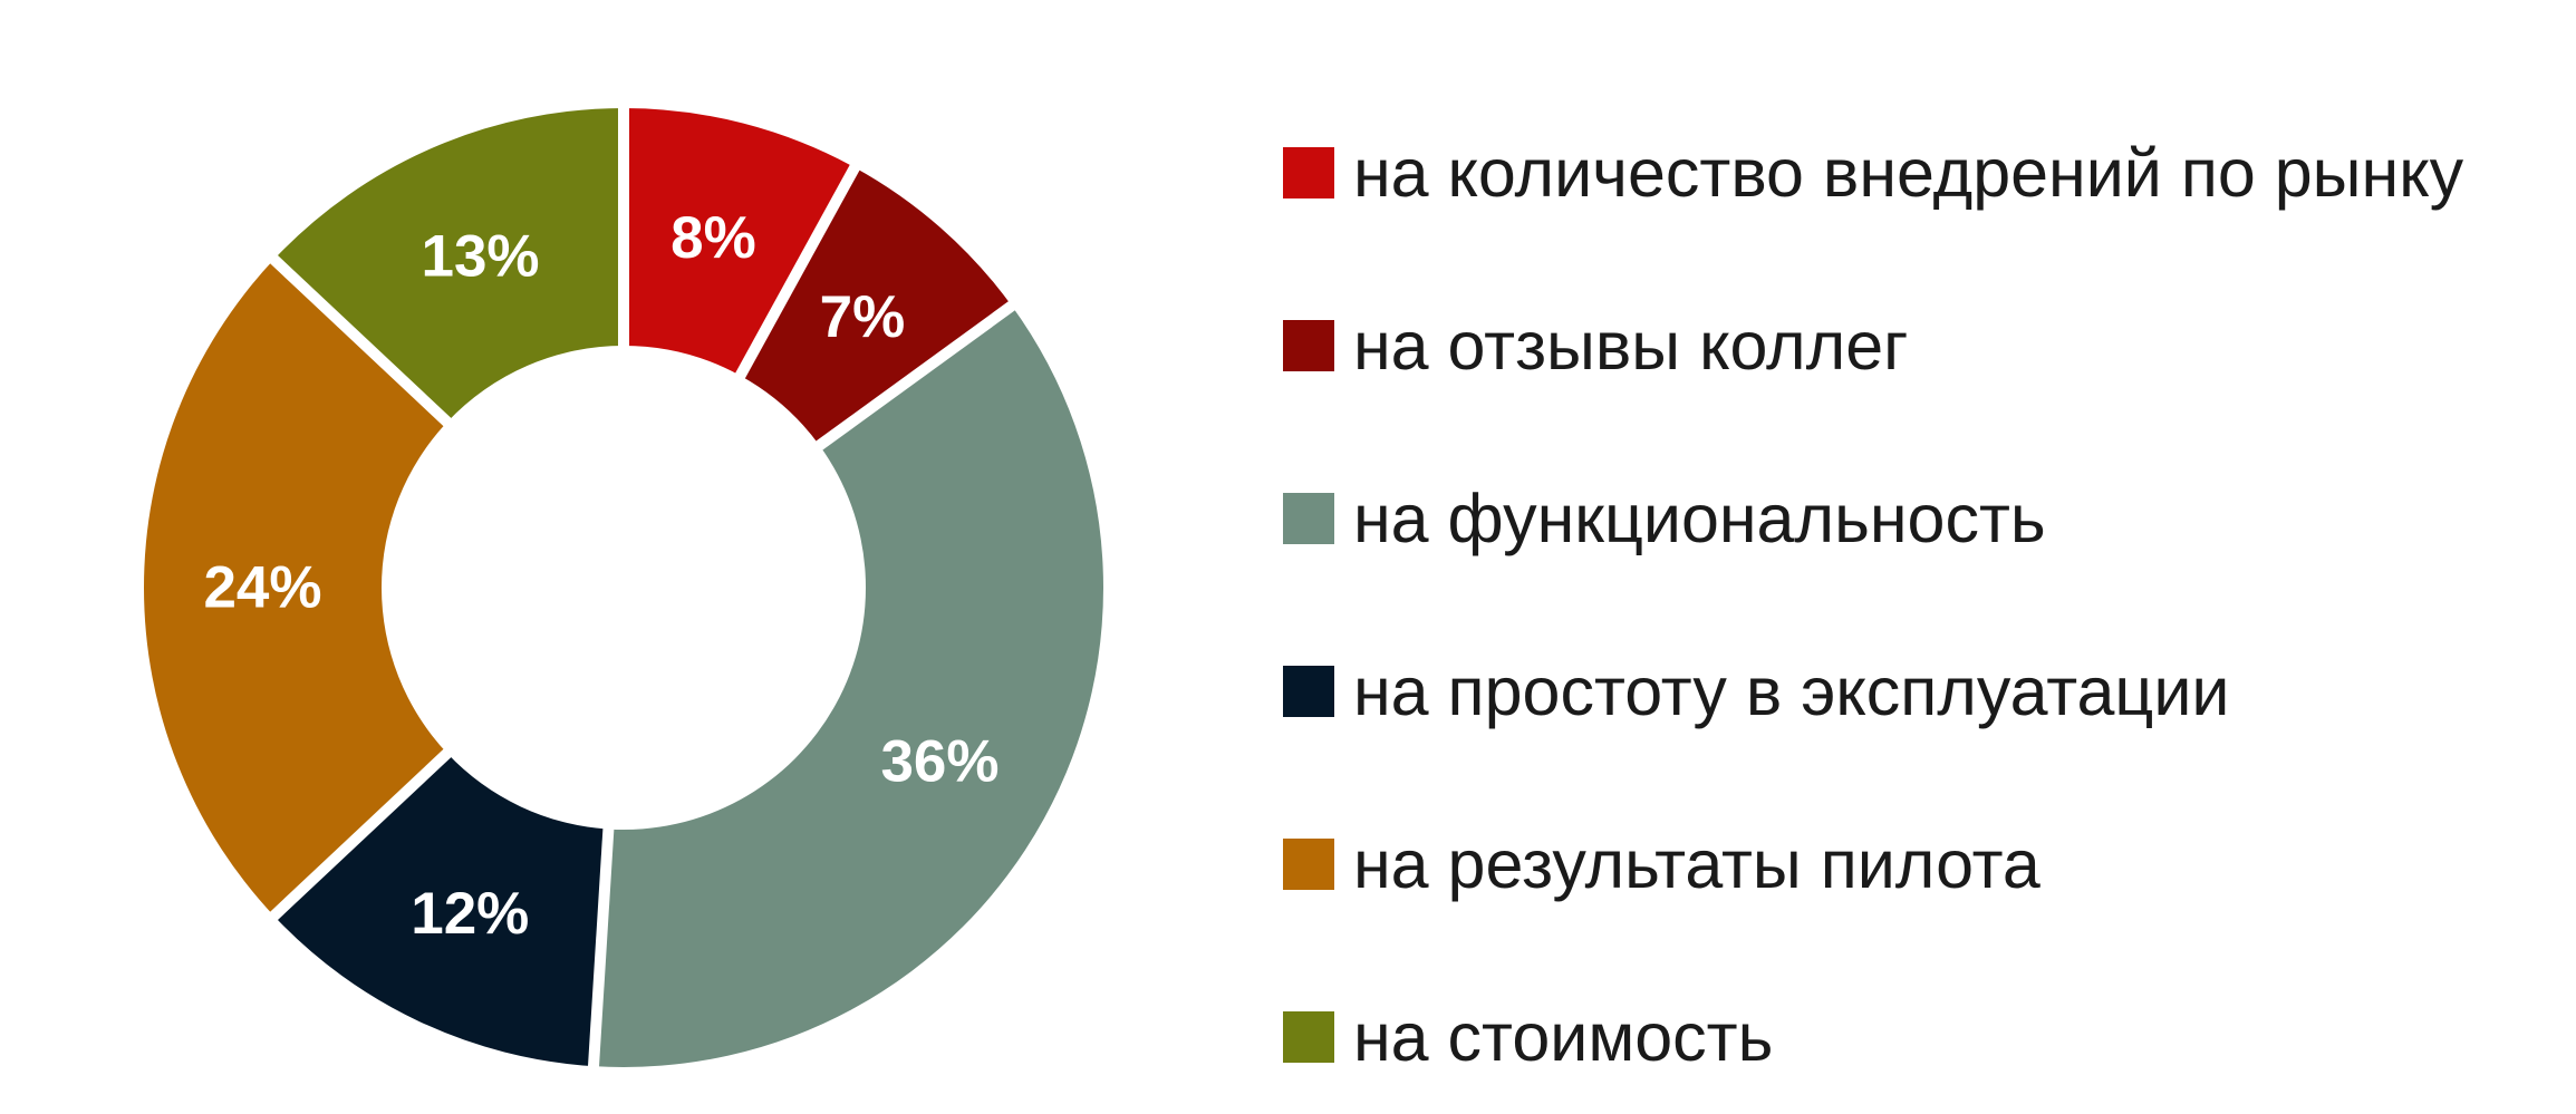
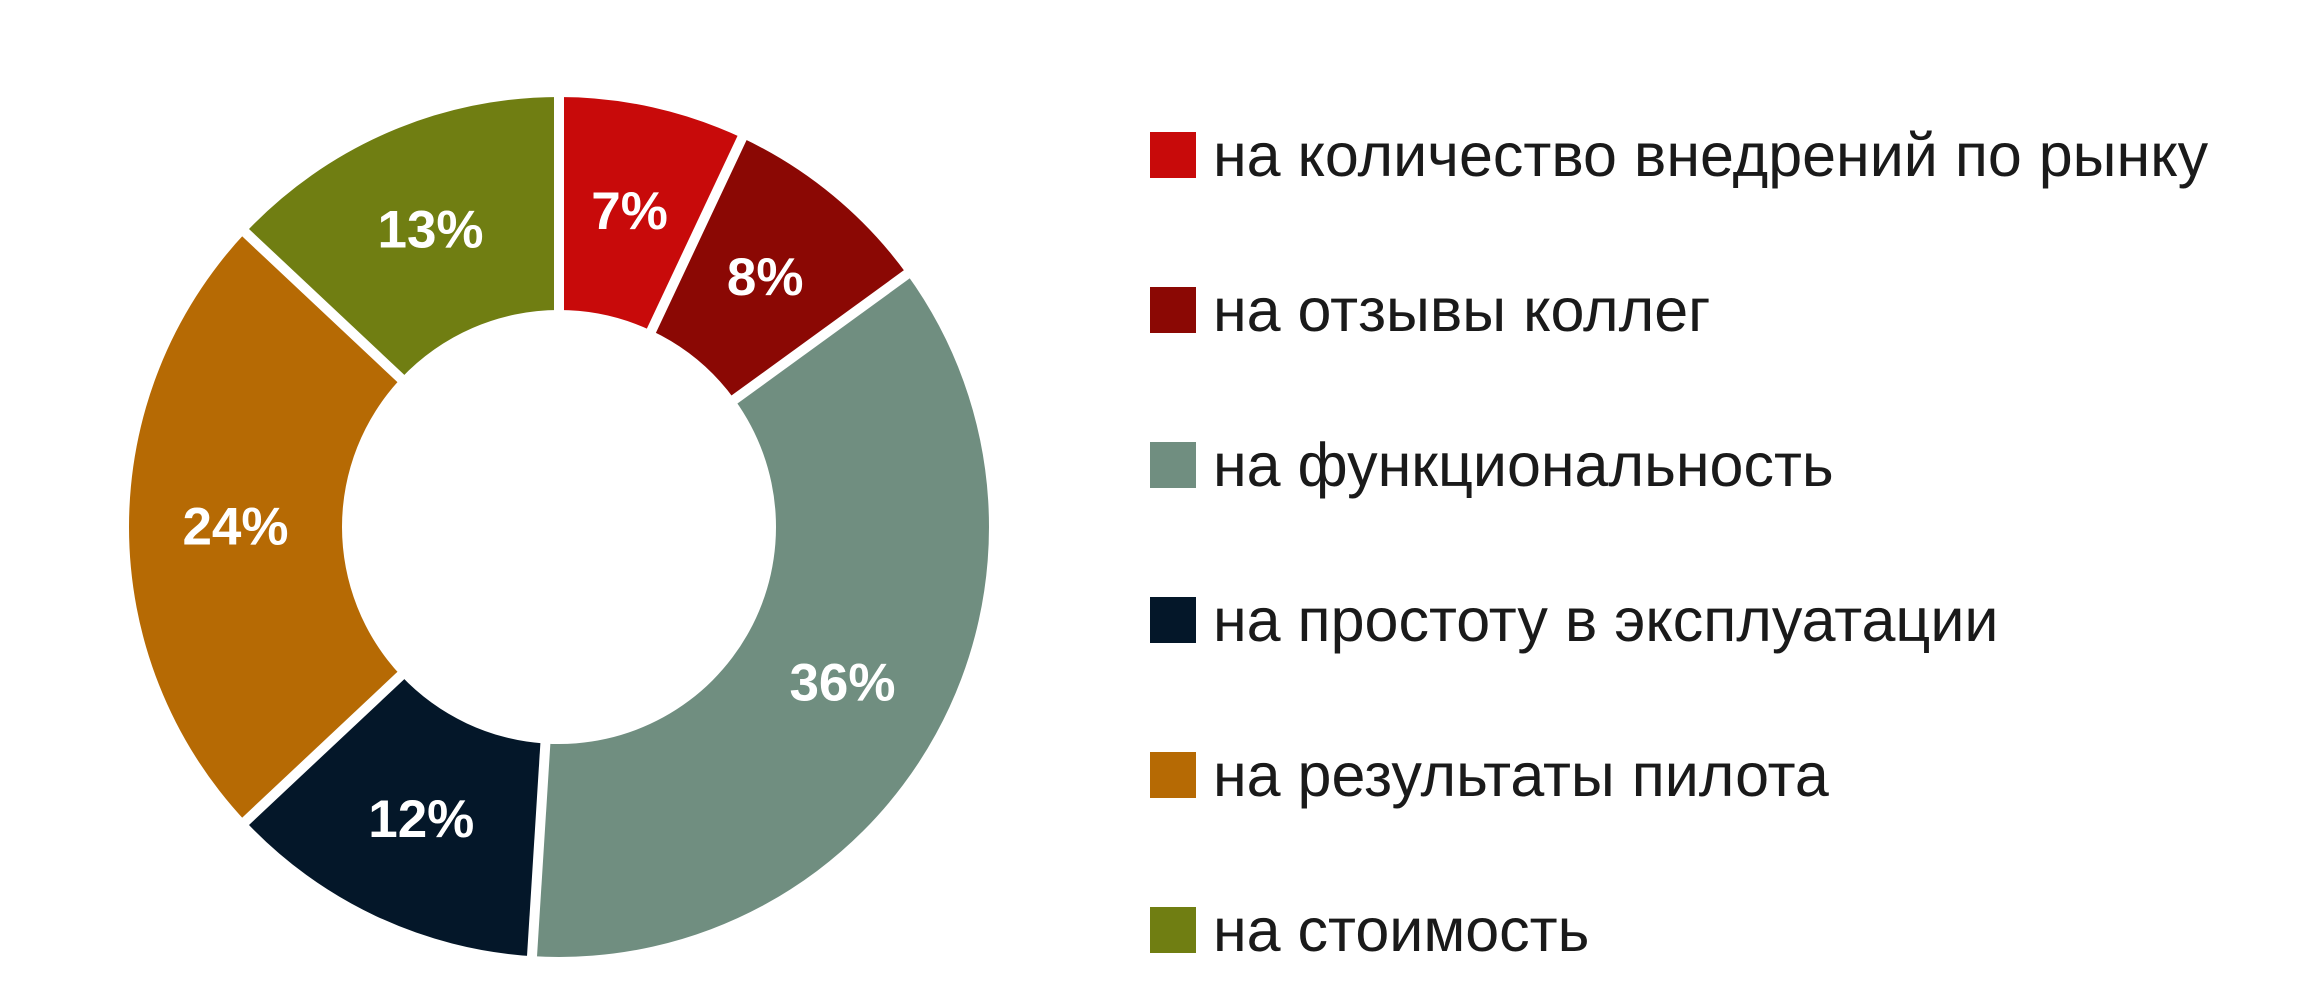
на количество внедрений по рынку: 8% -> 7%
на отзывы коллег: 7% -> 8%
